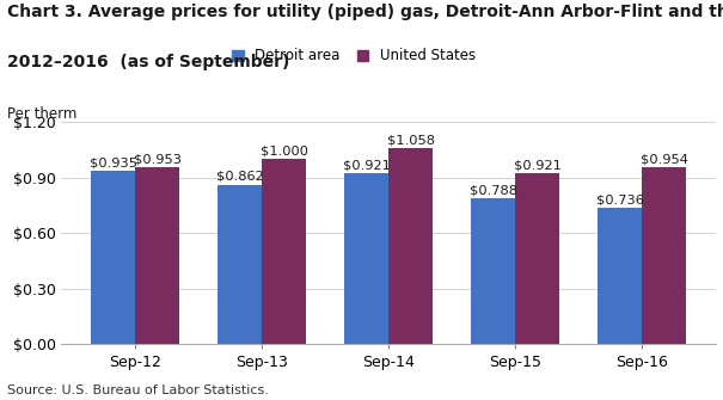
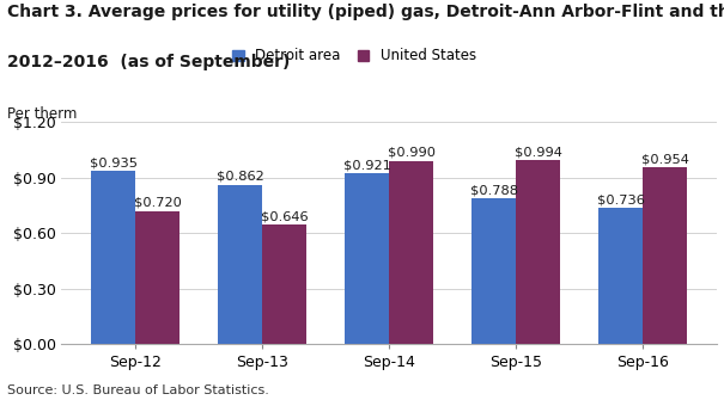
United States/Sep-12: $0.953 -> $0.720
United States/Sep-13: $1.000 -> $0.646
United States/Sep-14: $1.058 -> $0.990
United States/Sep-15: $0.921 -> $0.994
